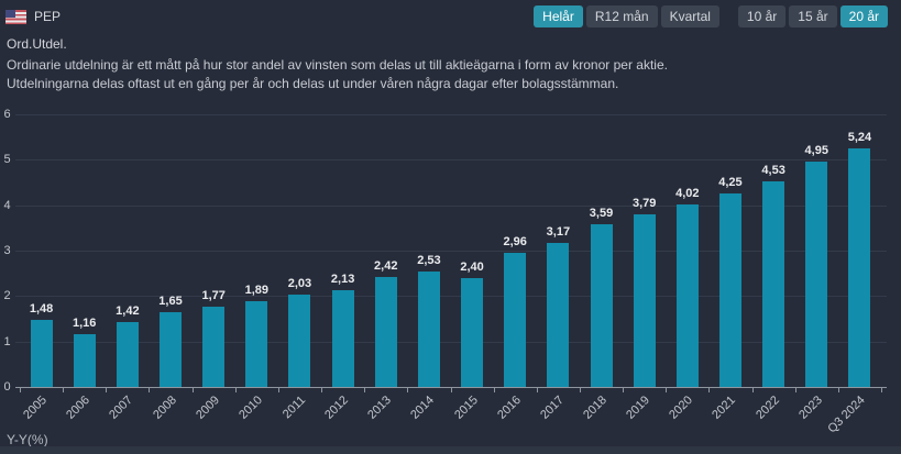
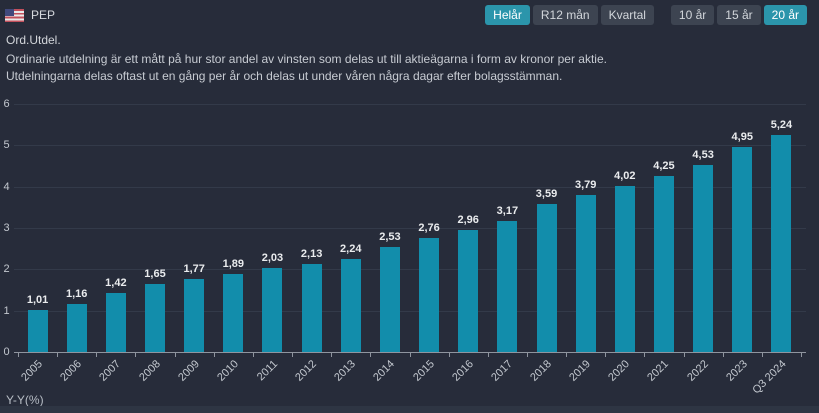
2005: 1,48 -> 1,01
2013: 2,42 -> 2,24
2015: 2,40 -> 2,76
